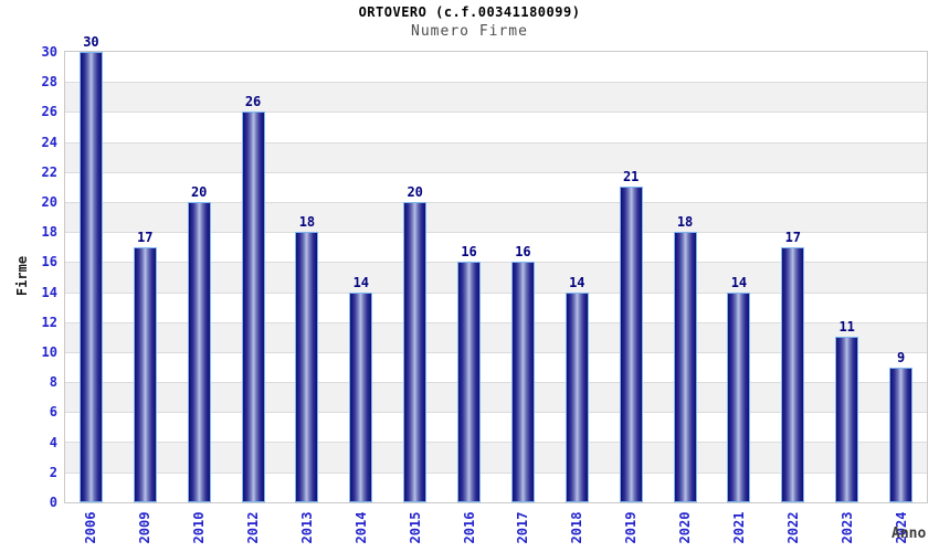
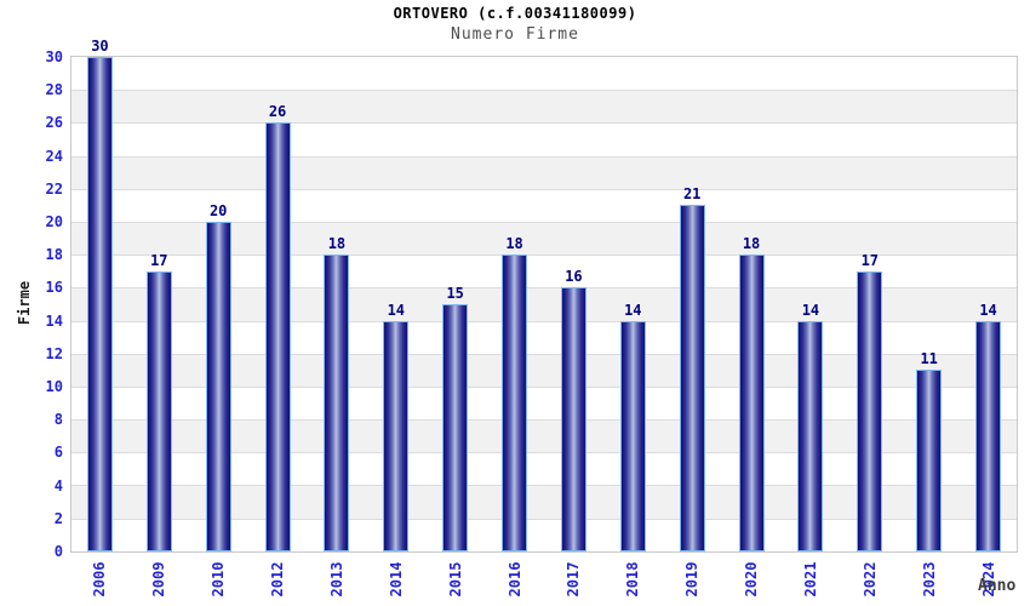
2015: 20 -> 15
2016: 16 -> 18
2024: 9 -> 14
